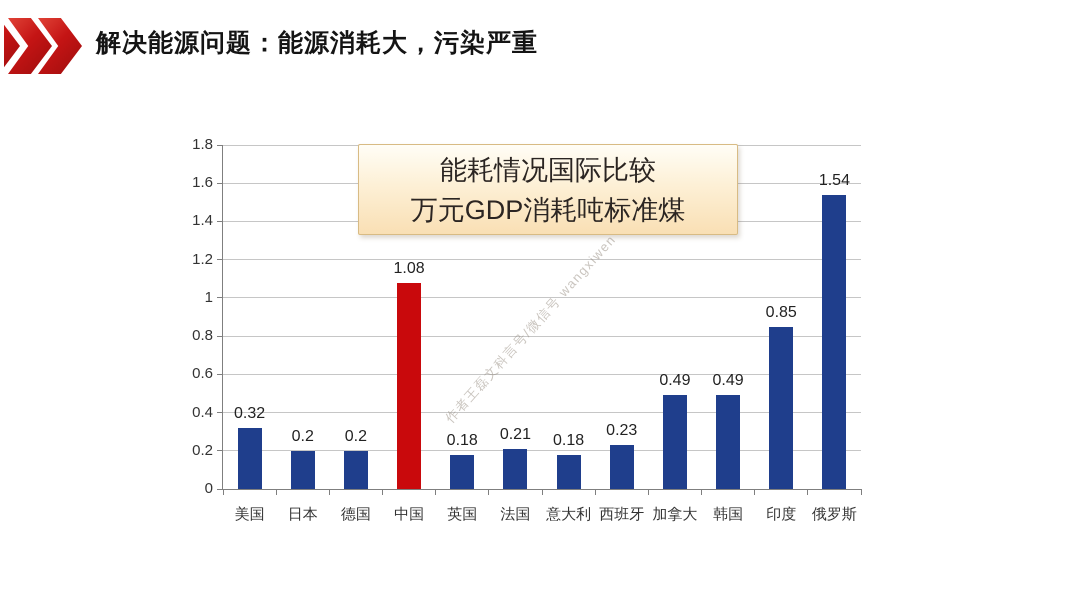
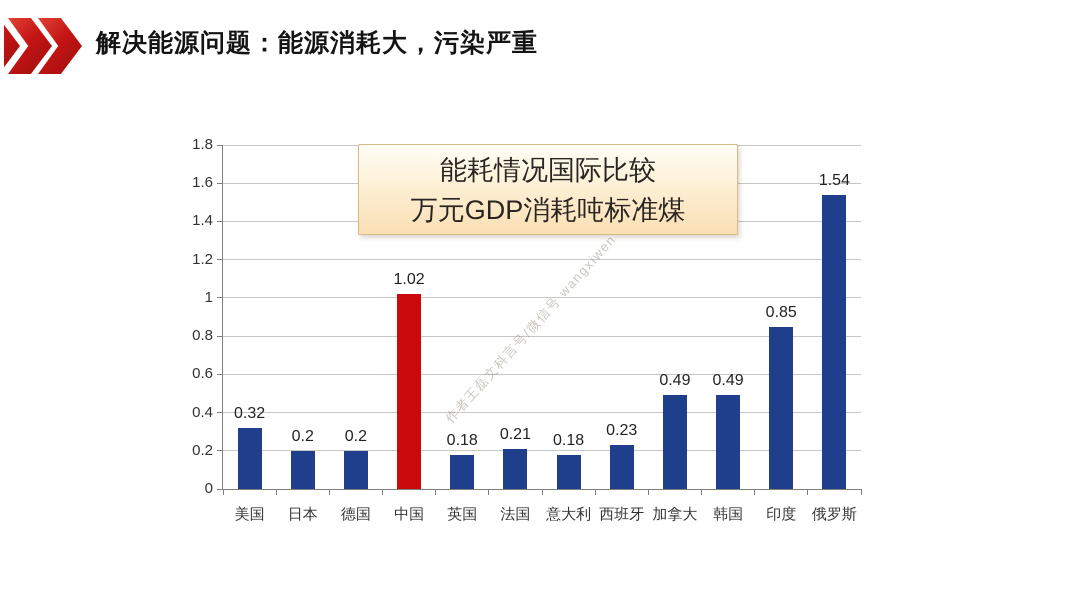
中国: 1.08 -> 1.02
